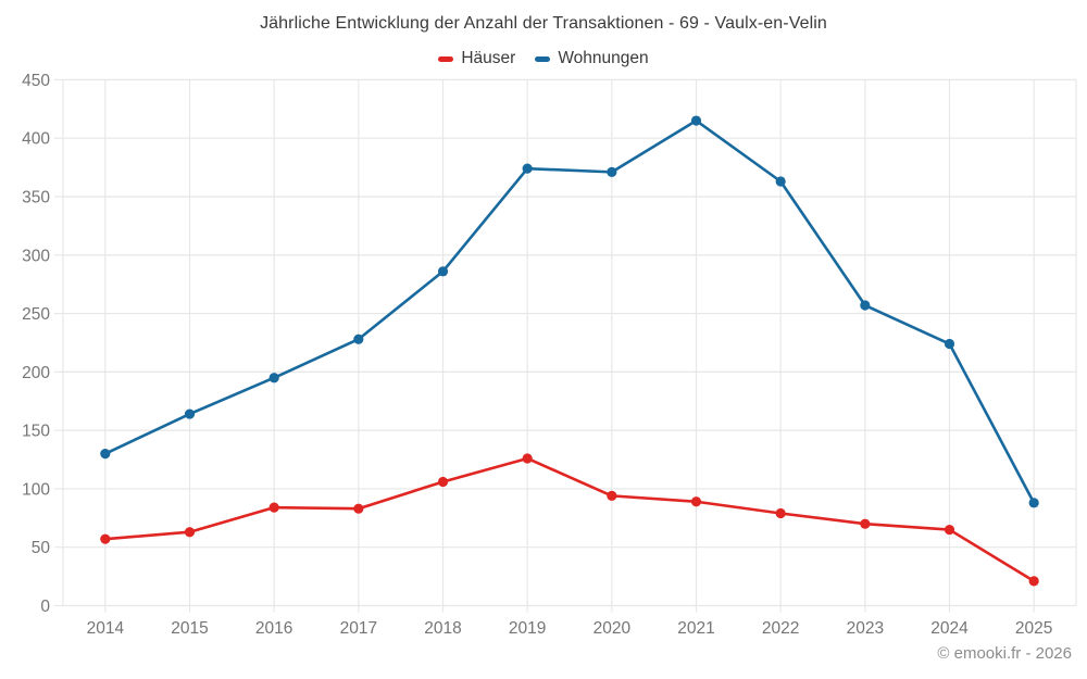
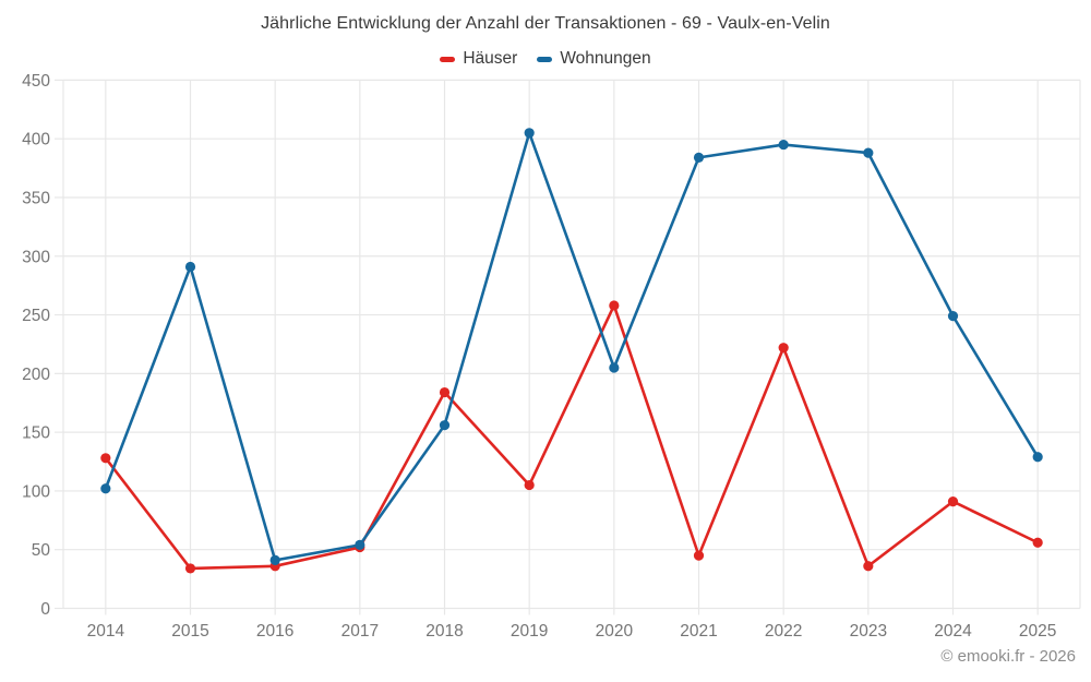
Häuser/2014: 57 -> 128
Wohnungen/2014: 130 -> 102
Häuser/2015: 63 -> 34
Wohnungen/2015: 164 -> 291
Häuser/2016: 84 -> 36
Wohnungen/2016: 195 -> 41
Häuser/2017: 83 -> 52
Wohnungen/2017: 228 -> 54
Häuser/2018: 106 -> 184
Wohnungen/2018: 286 -> 156
Häuser/2019: 126 -> 105
Wohnungen/2019: 374 -> 405
Häuser/2020: 94 -> 258
Wohnungen/2020: 371 -> 205
Häuser/2021: 89 -> 45
Wohnungen/2021: 415 -> 384
Häuser/2022: 79 -> 222
Wohnungen/2022: 363 -> 395
Häuser/2023: 70 -> 36
Wohnungen/2023: 257 -> 388
Häuser/2024: 65 -> 91
Wohnungen/2024: 224 -> 249
Häuser/2025: 21 -> 56
Wohnungen/2025: 88 -> 129
